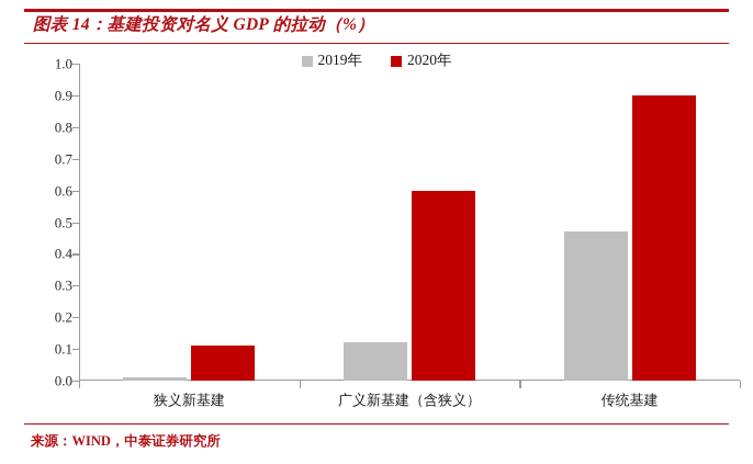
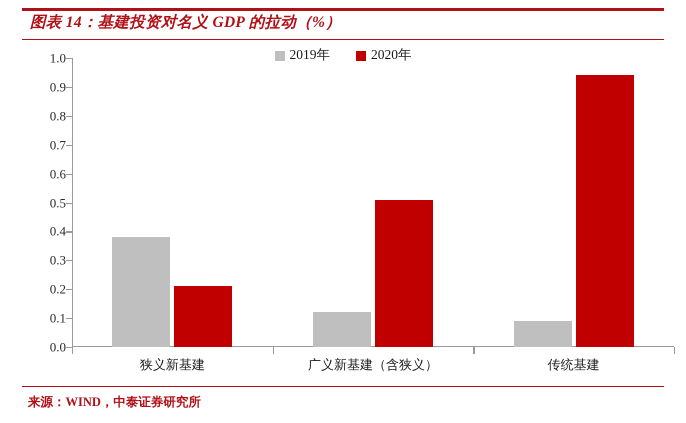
2019年/狭义新基建: 0.01 -> 0.38
2020年/狭义新基建: 0.11 -> 0.21
2020年/广义新基建（含狭义）: 0.60 -> 0.51
2019年/传统基建: 0.47 -> 0.09
2020年/传统基建: 0.90 -> 0.94
